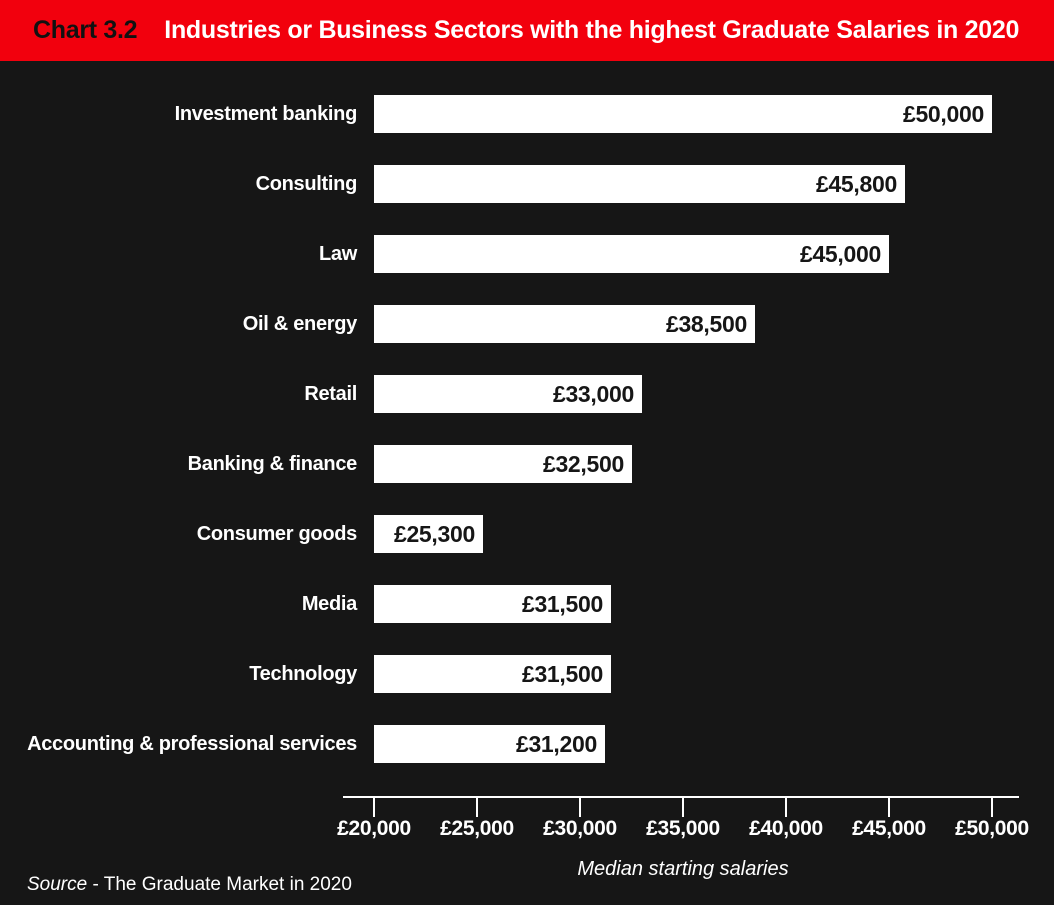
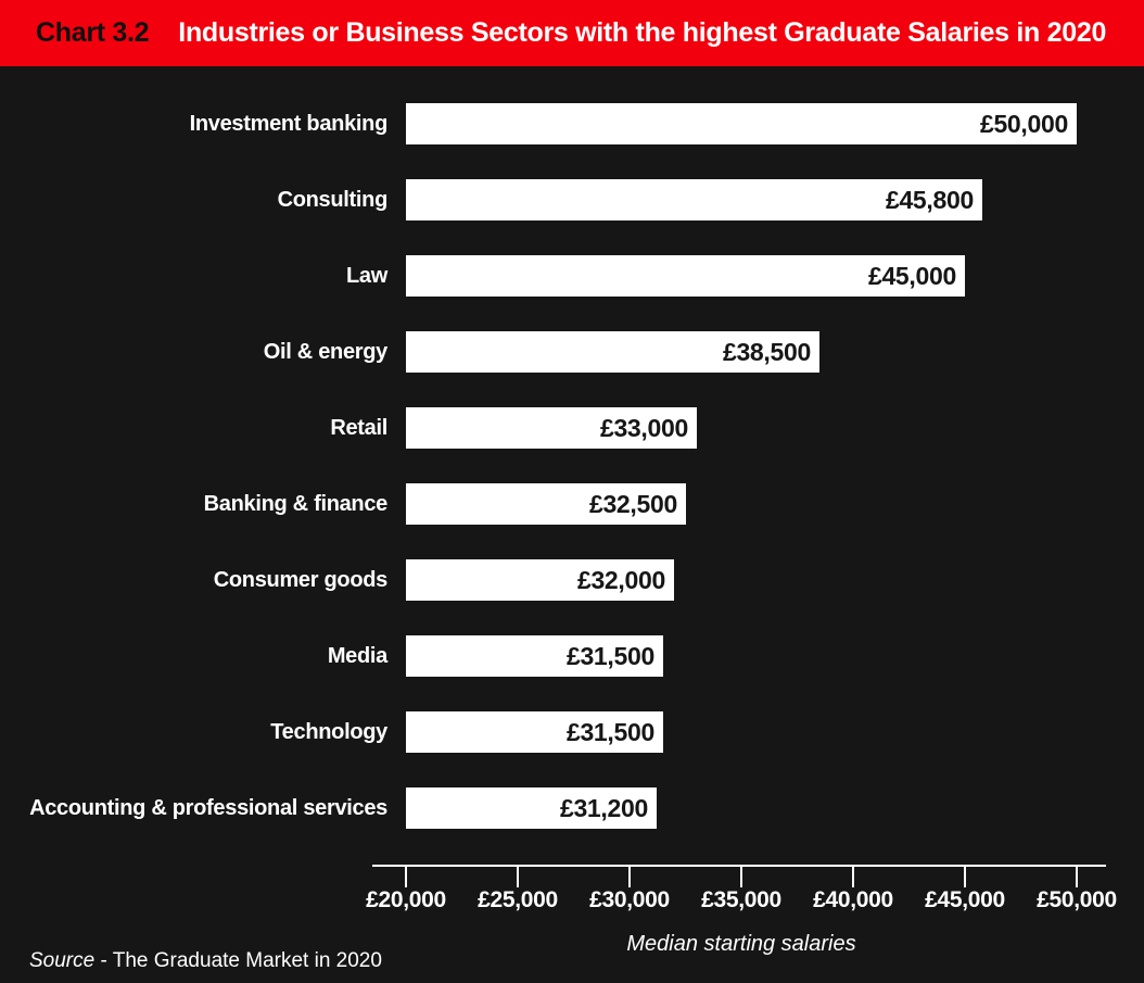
Consumer goods: £25,300 -> £32,000
